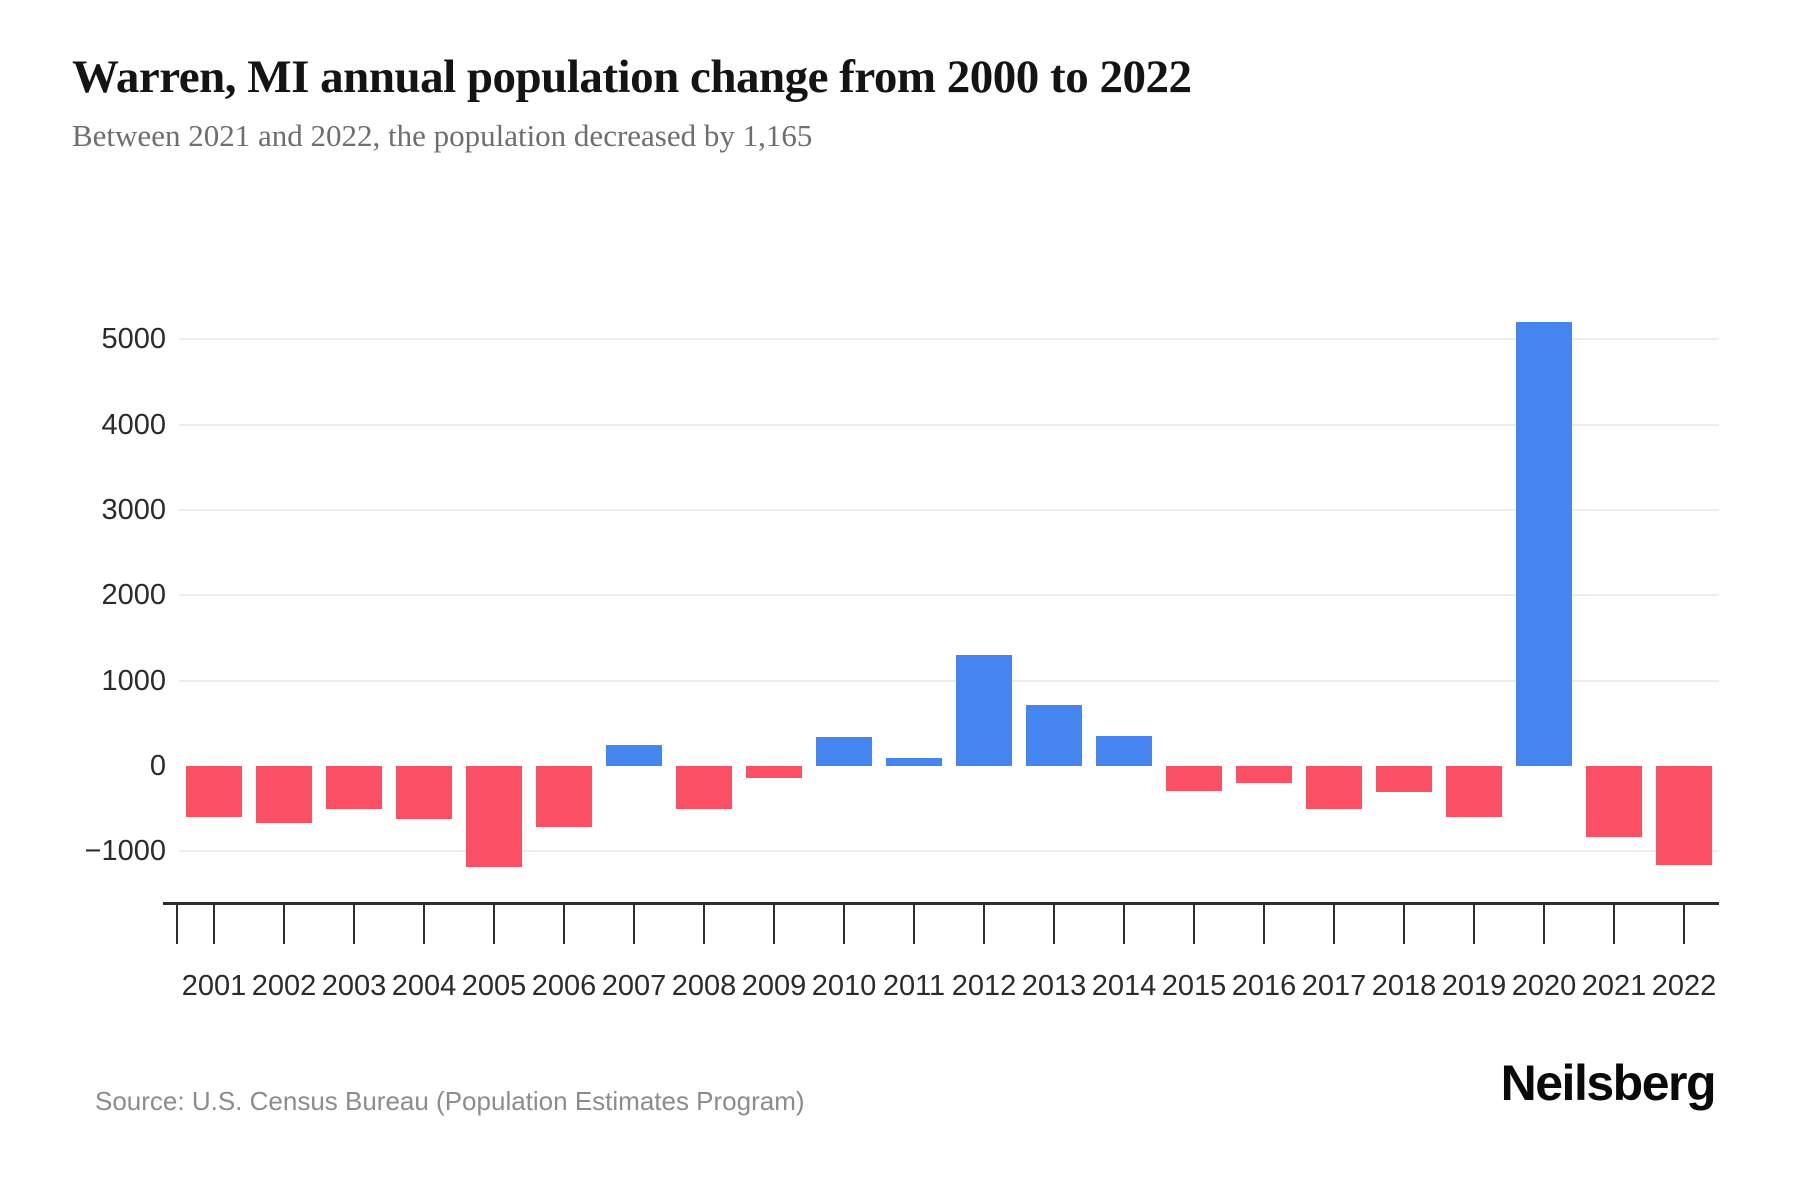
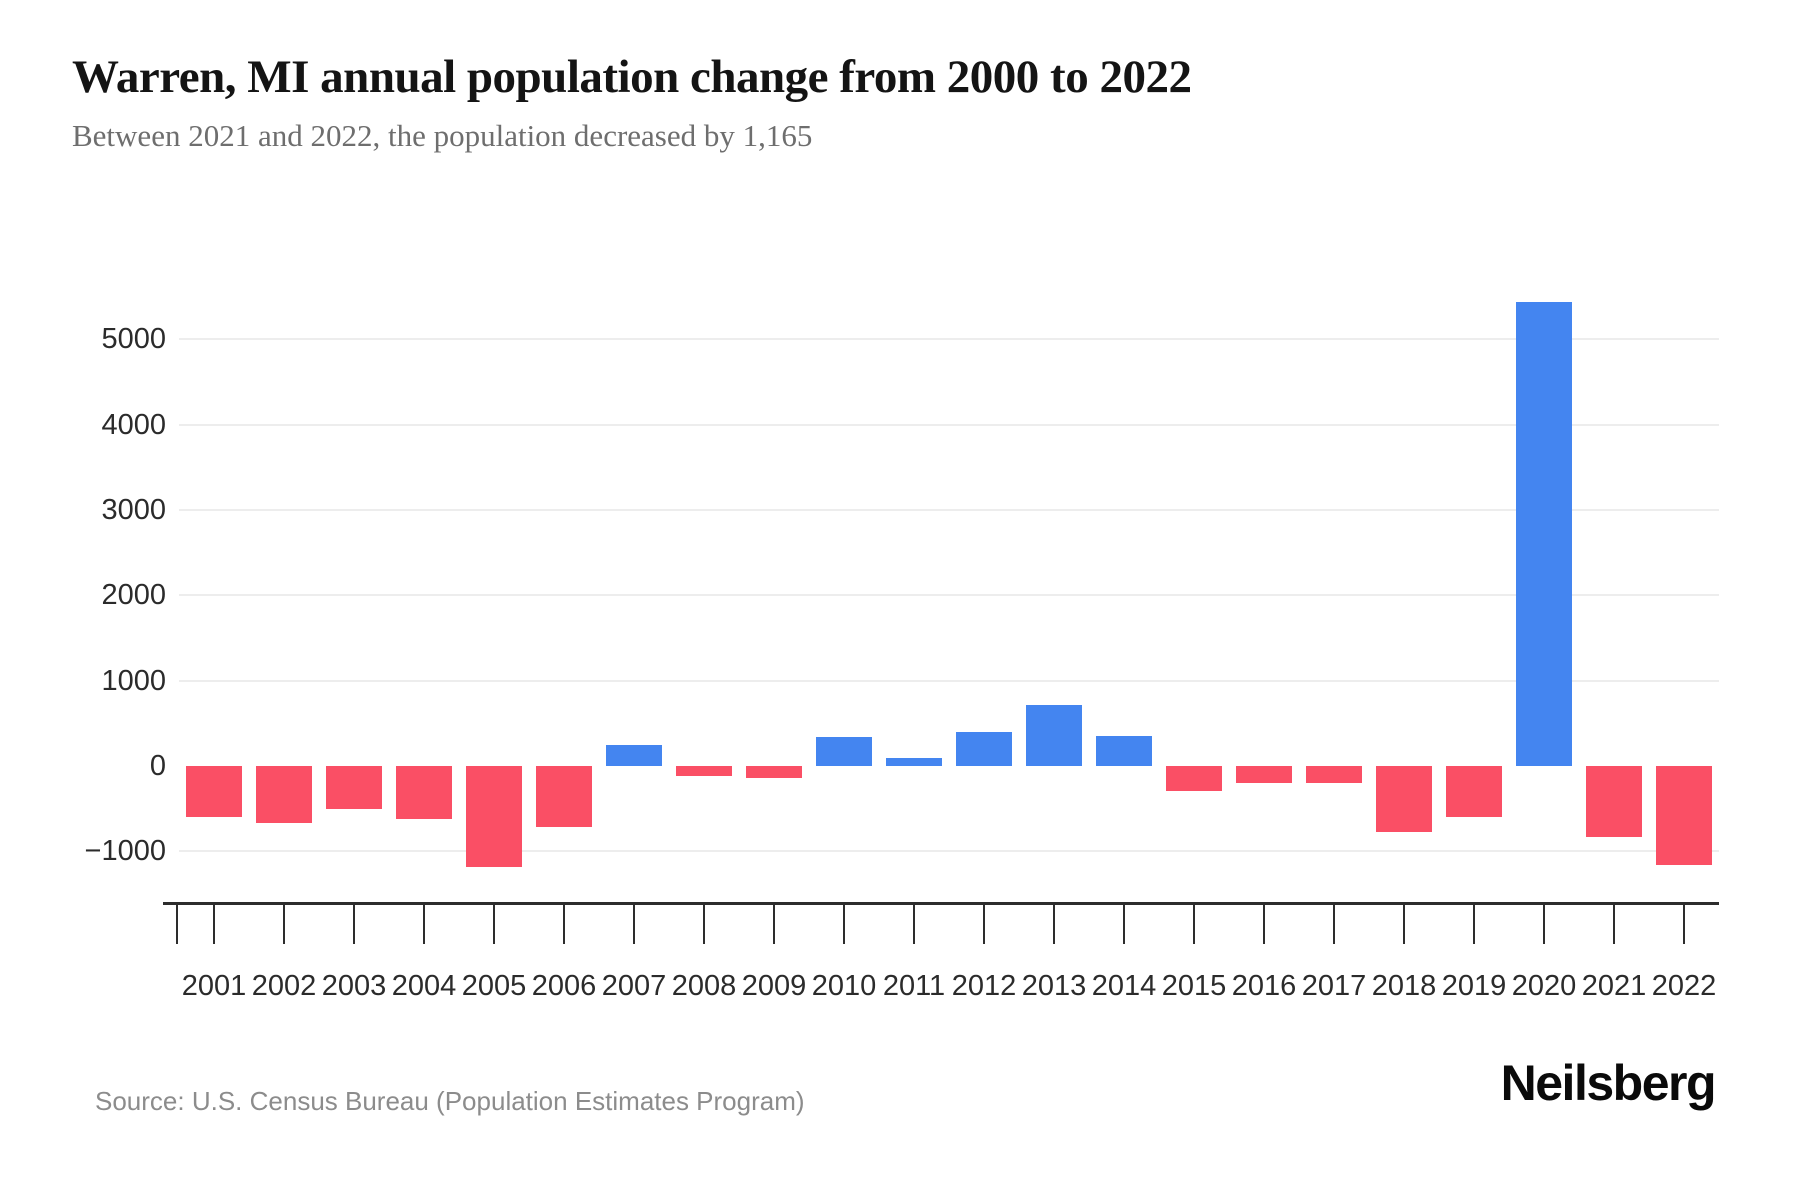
2008: -500 -> -100
2012: 1300 -> 400
2017: -500 -> -200
2018: -300 -> -800
2020: 5200 -> 5400
